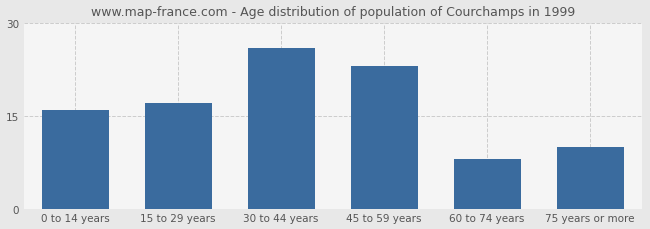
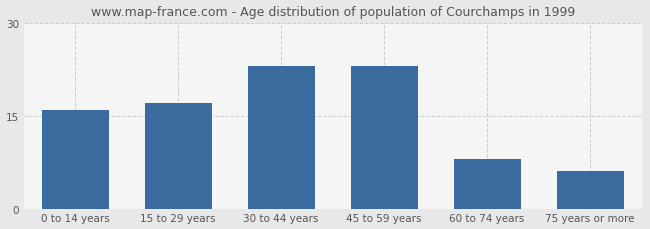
30 to 44 years: 26 -> 23
75 years or more: 10 -> 6
